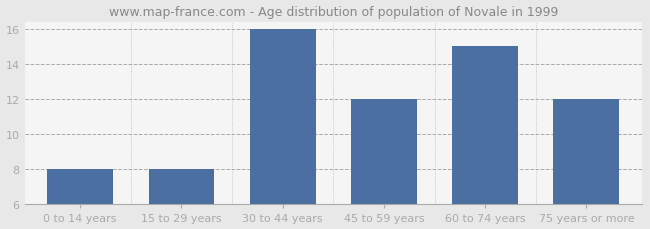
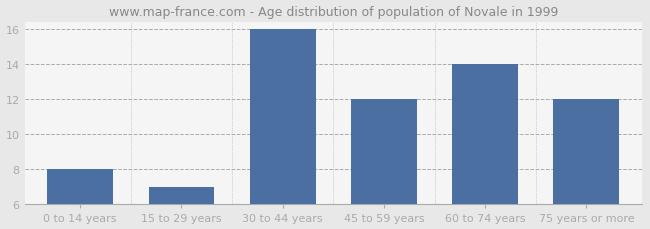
15 to 29 years: 8 -> 7
60 to 74 years: 15 -> 14
